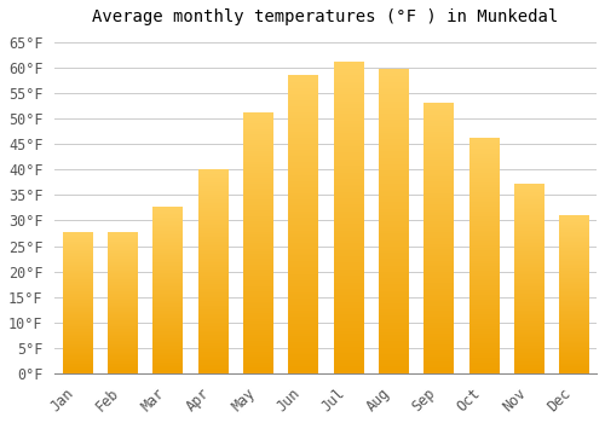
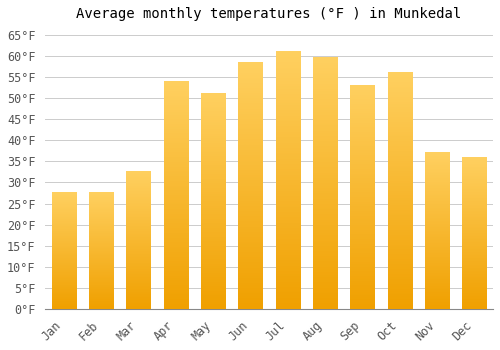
Apr: 40.0°F -> 54.0°F
Oct: 46.0°F -> 56.0°F
Dec: 31.0°F -> 36.0°F
